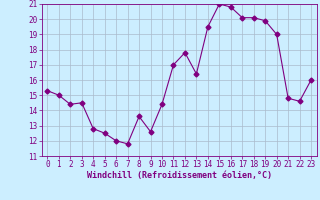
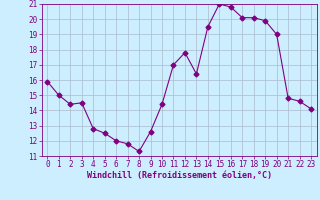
0: 15.3 -> 15.9
8: 13.6 -> 11.3
23: 16.0 -> 14.1
